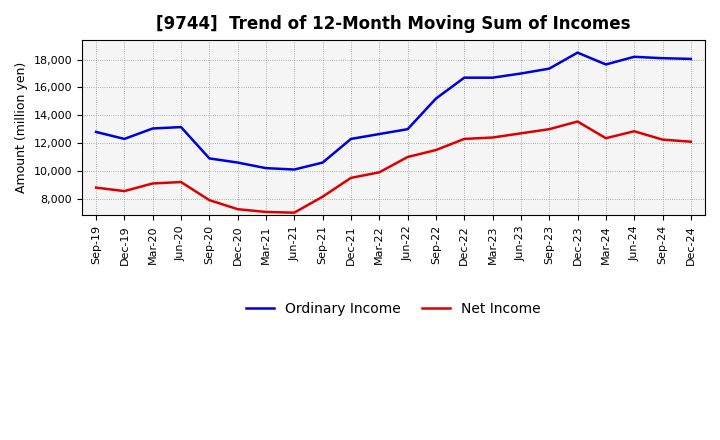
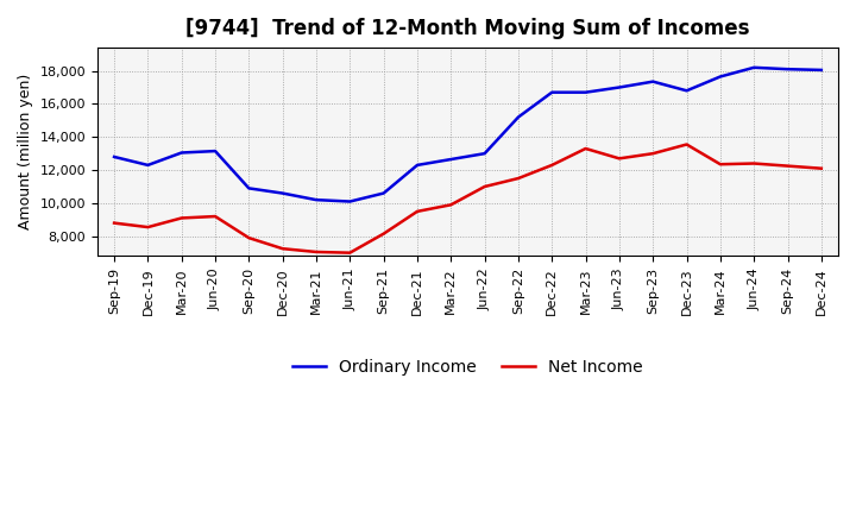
Net Income/Mar-23: 12,400 -> 13,300
Ordinary Income/Dec-23: 18,500 -> 16,800
Net Income/Jun-24: 12,800 -> 12,400
